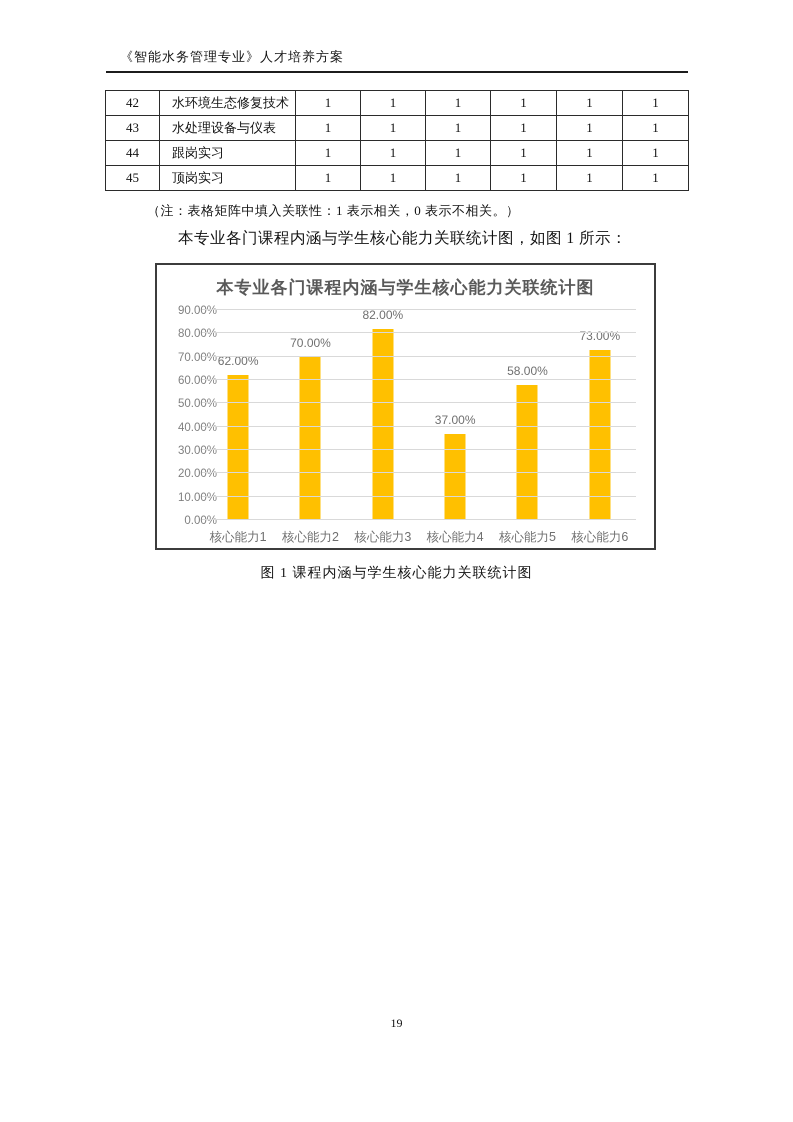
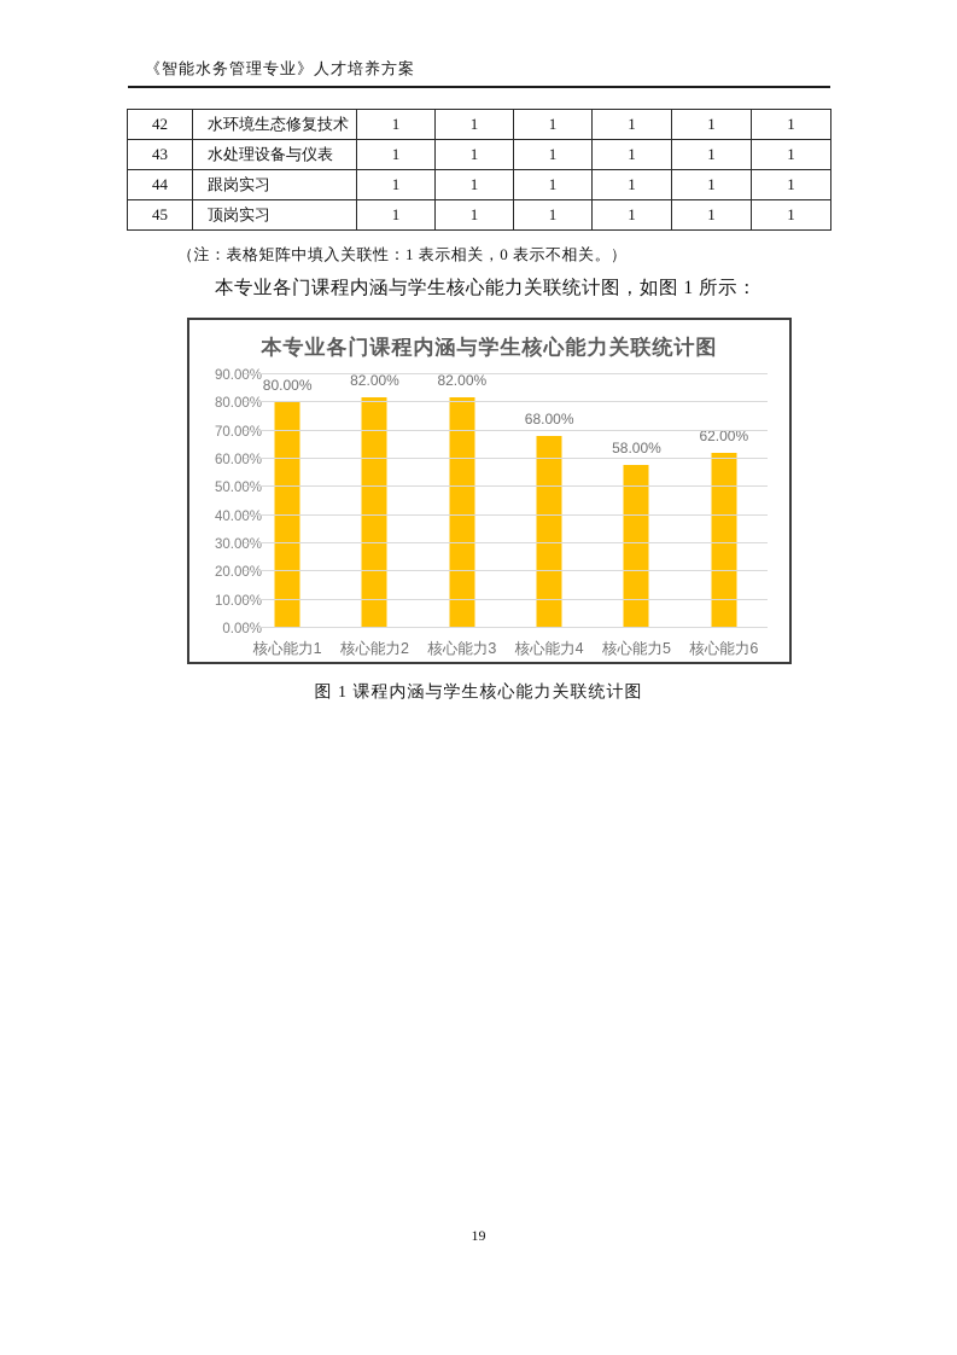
核心能力1: 62.00% -> 80.00%
核心能力2: 70.00% -> 82.00%
核心能力4: 37.00% -> 68.00%
核心能力6: 73.00% -> 62.00%
